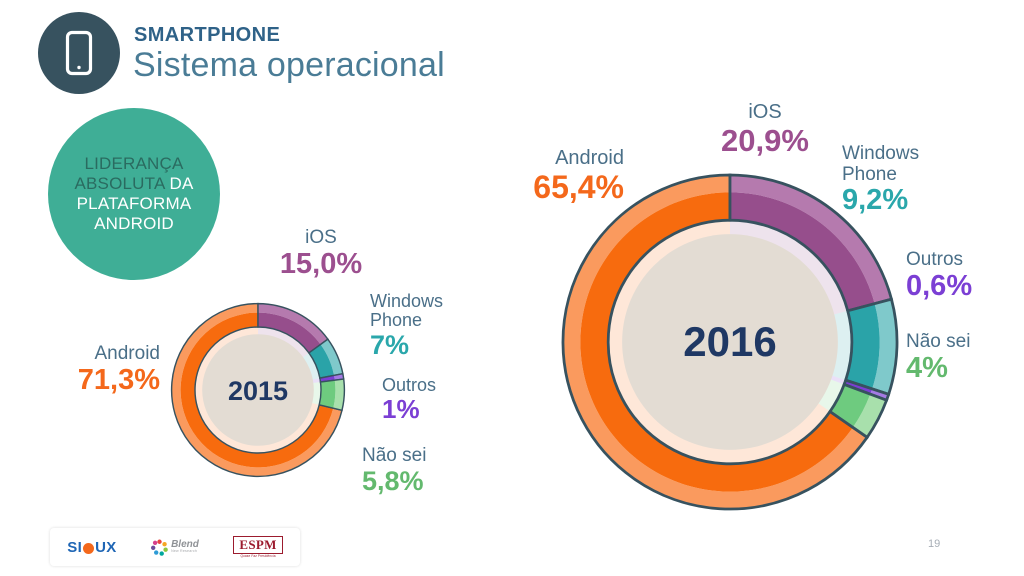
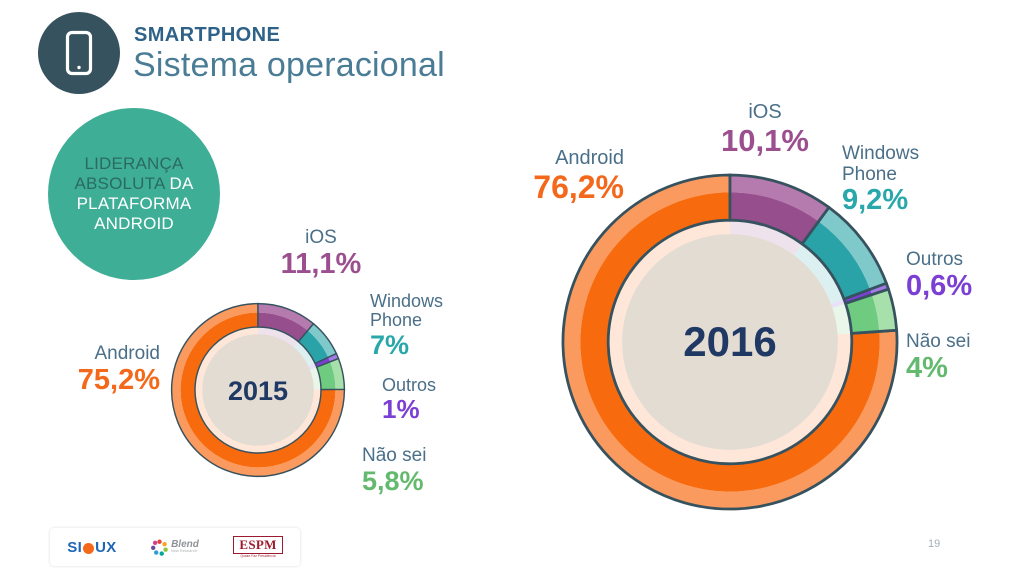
2015/Android: 71,3% -> 75,2%
2015/iOS: 15,0% -> 11,1%
2016/Android: 65,4% -> 76,2%
2016/iOS: 20,9% -> 10,1%
